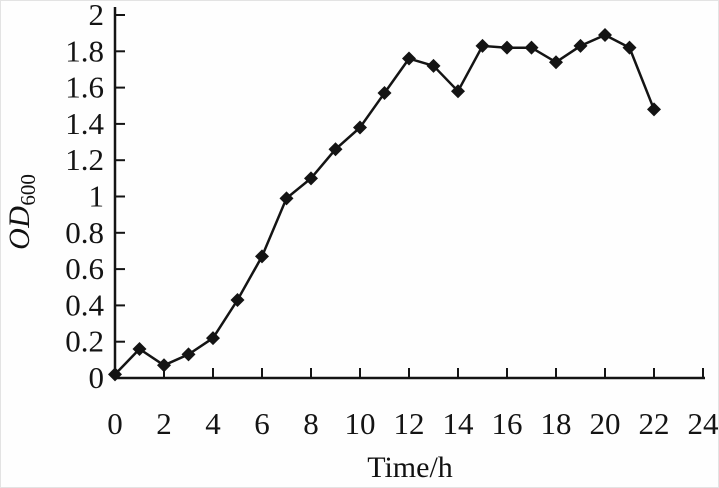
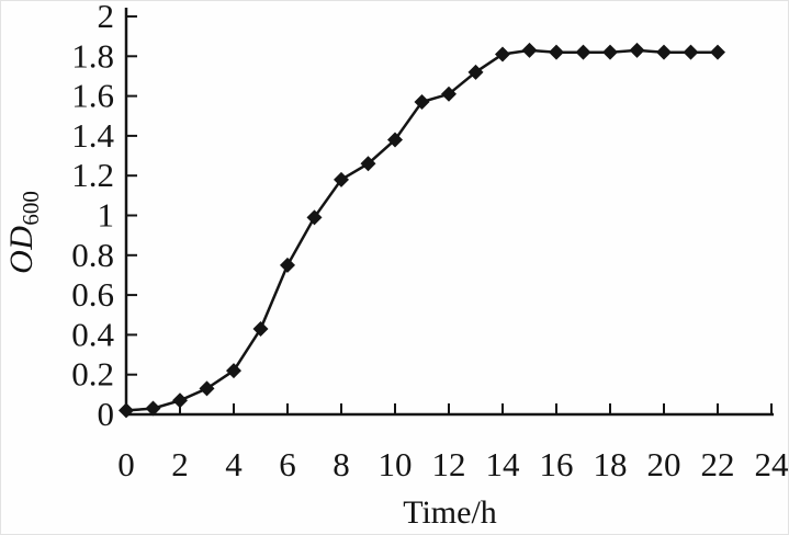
1: 0.16 -> 0.03
6: 0.67 -> 0.75
8: 1.10 -> 1.18
12: 1.76 -> 1.61
14: 1.58 -> 1.81
18: 1.74 -> 1.82
20: 1.89 -> 1.82
22: 1.48 -> 1.82
